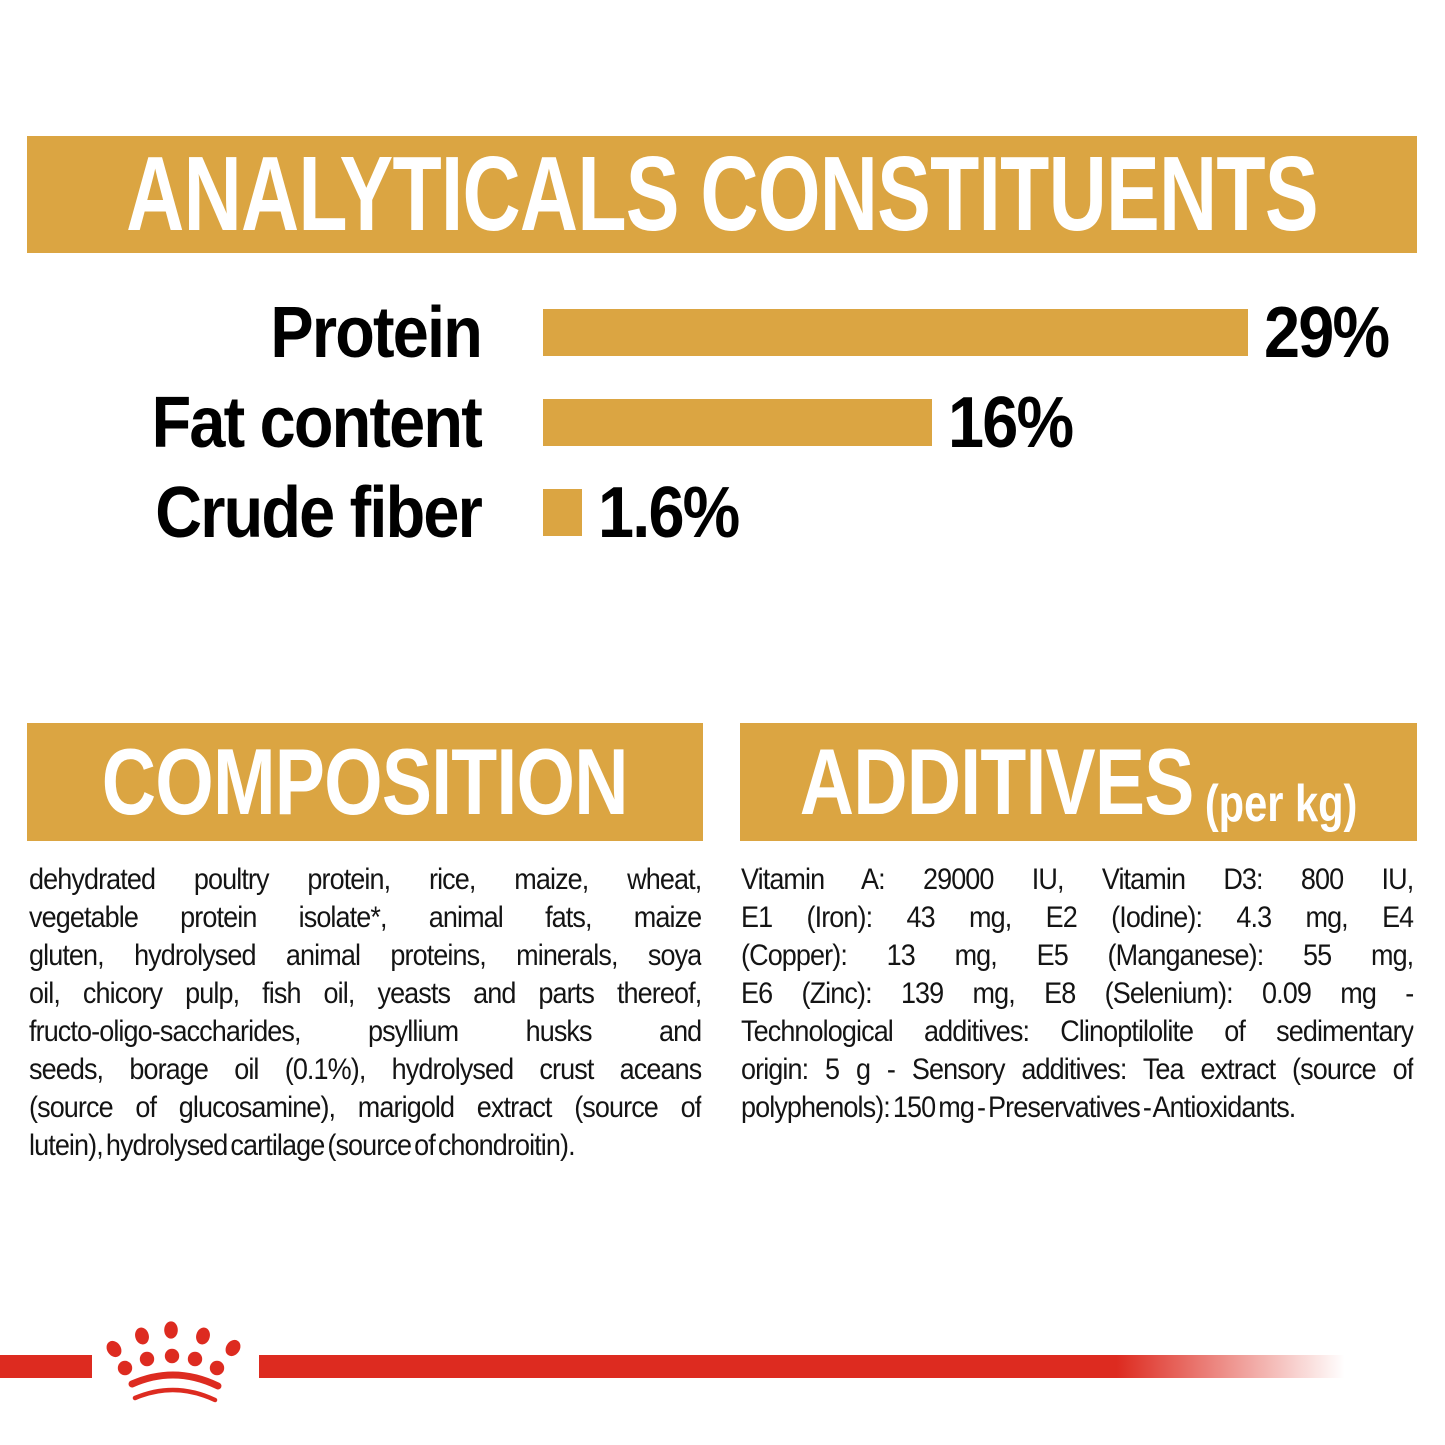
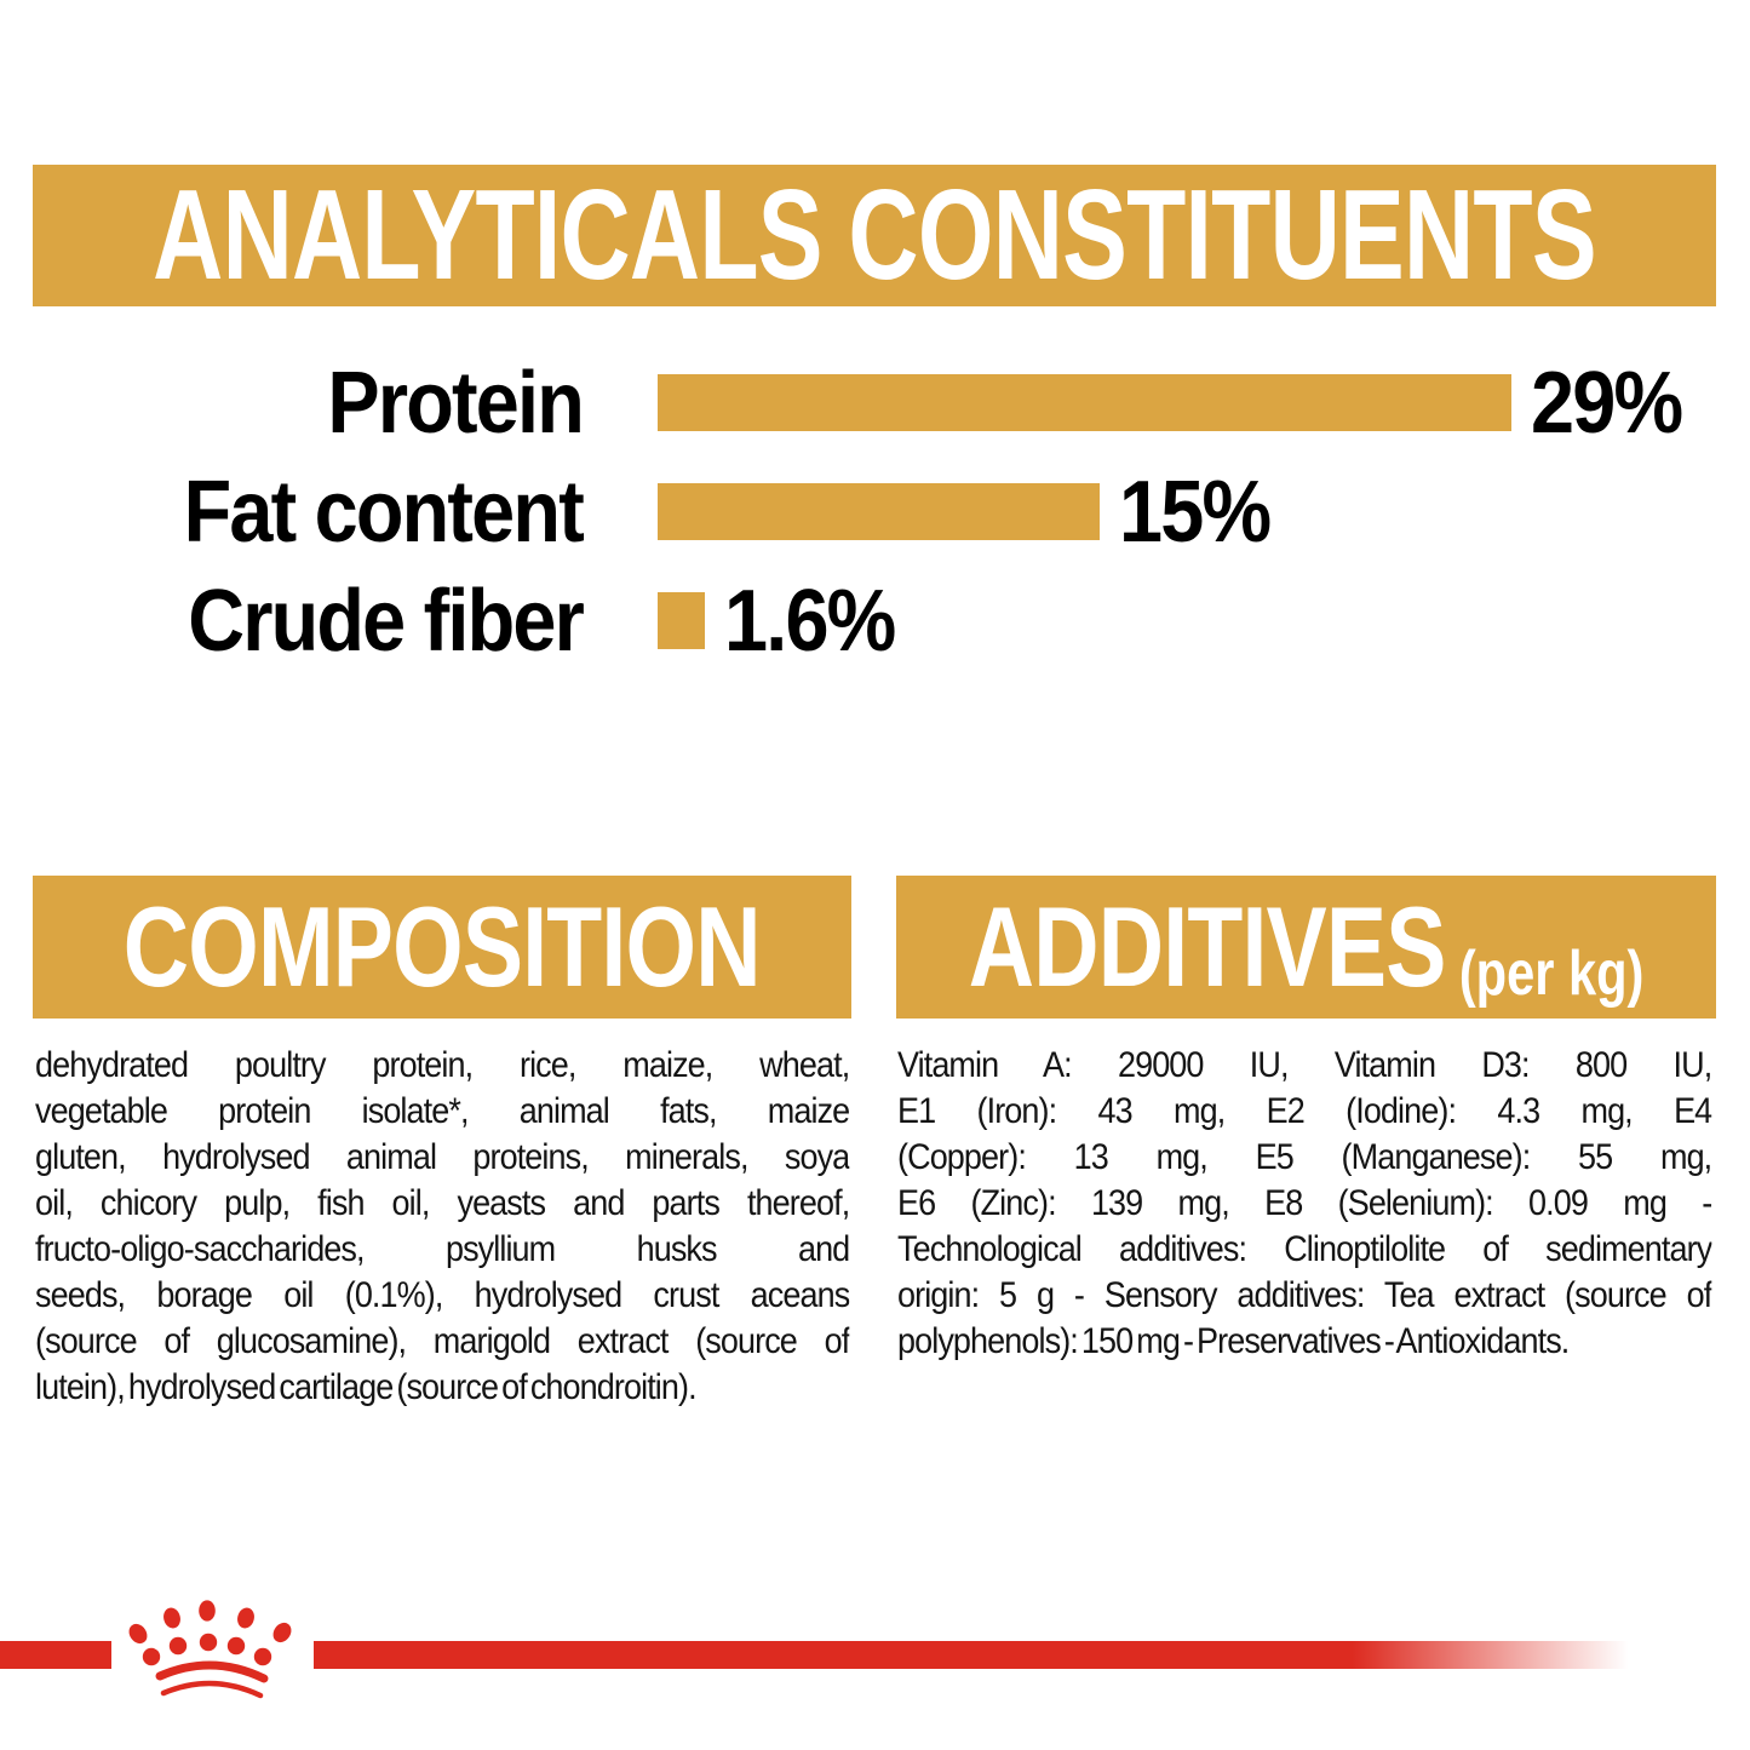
Fat content: 16% -> 15%
